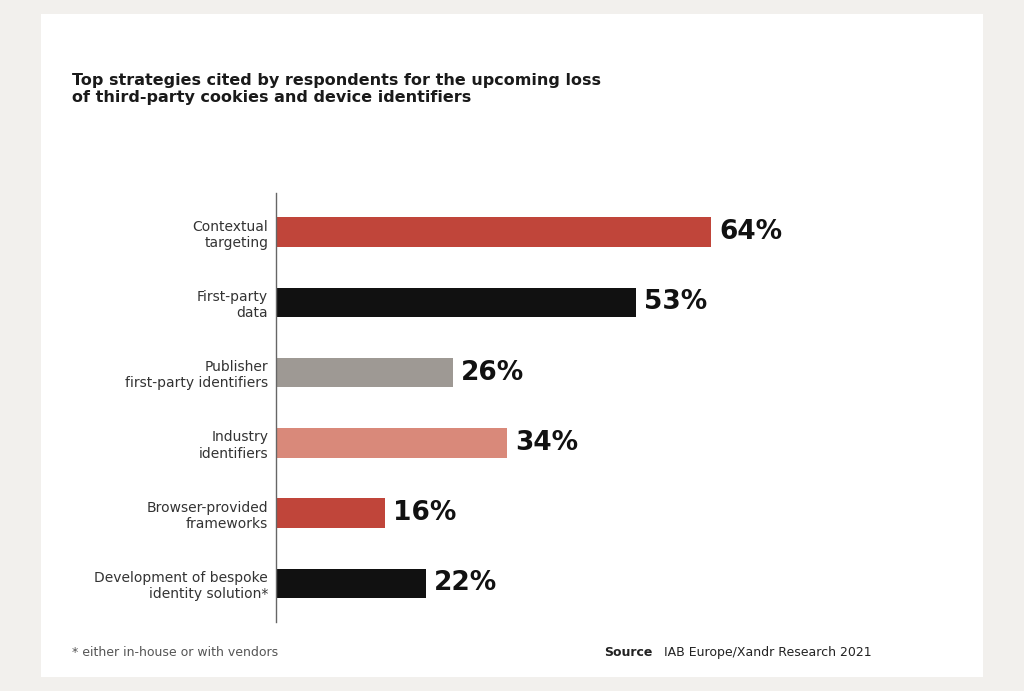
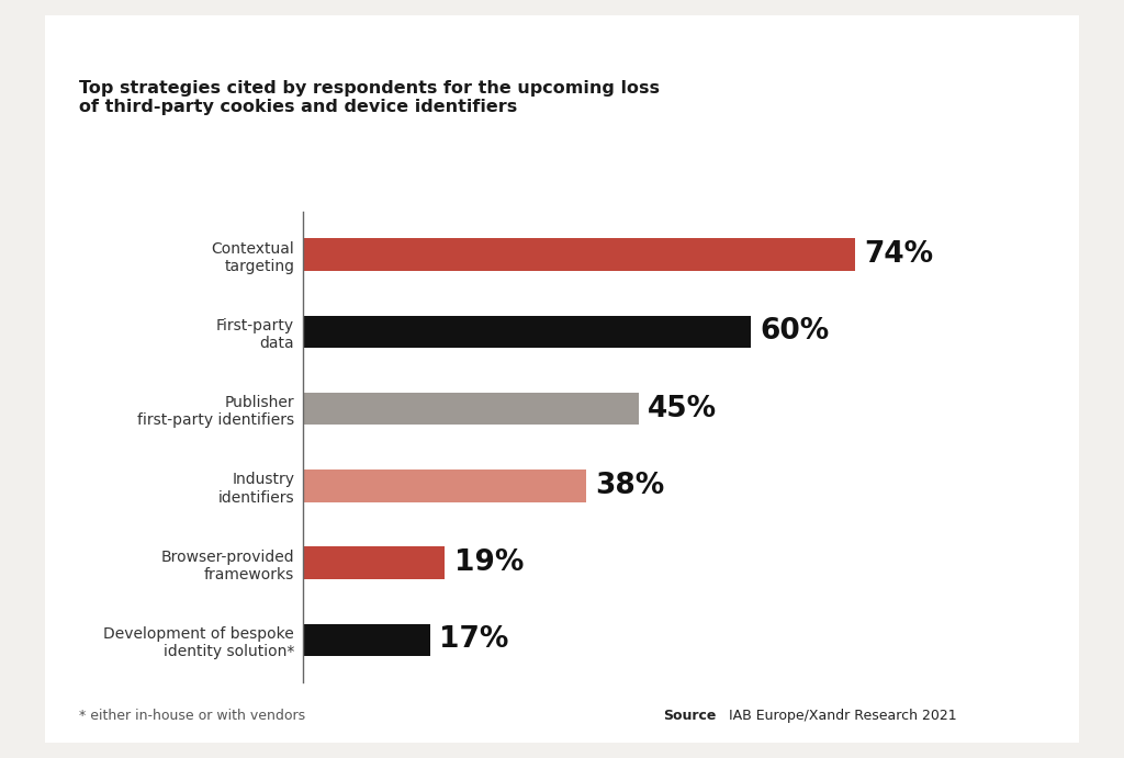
Contextual targeting: 64% -> 74%
First-party data: 53% -> 60%
Publisher first-party identifiers: 26% -> 45%
Industry identifiers: 34% -> 38%
Browser-provided frameworks: 16% -> 19%
Development of bespoke identity solution*: 22% -> 17%
